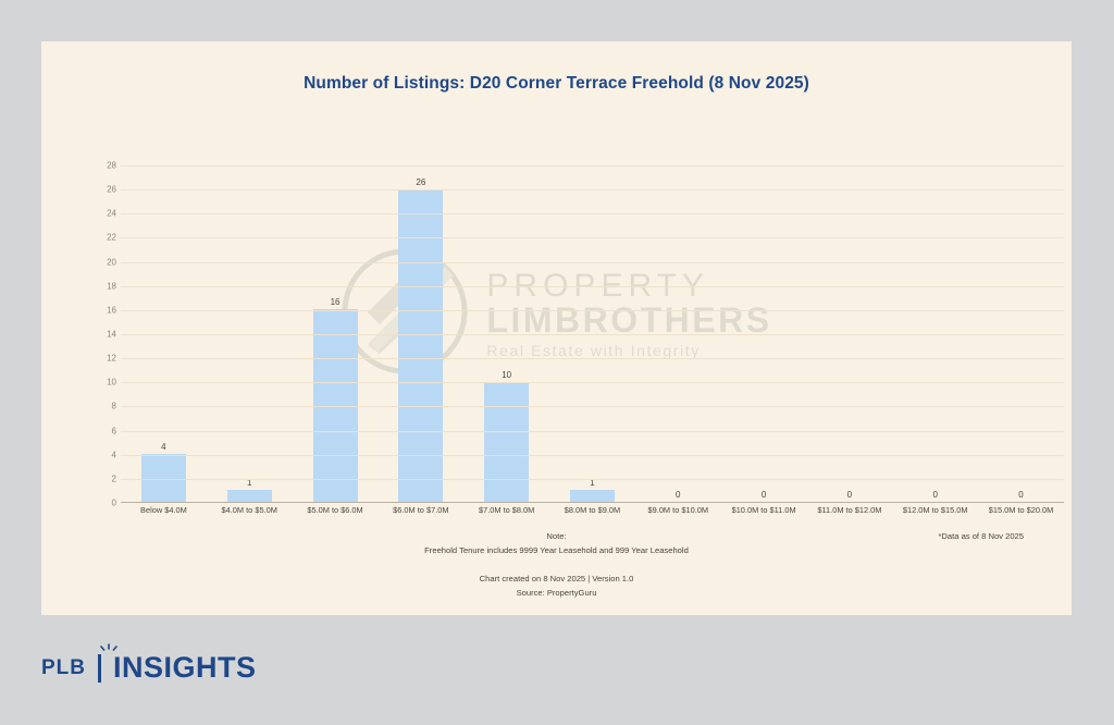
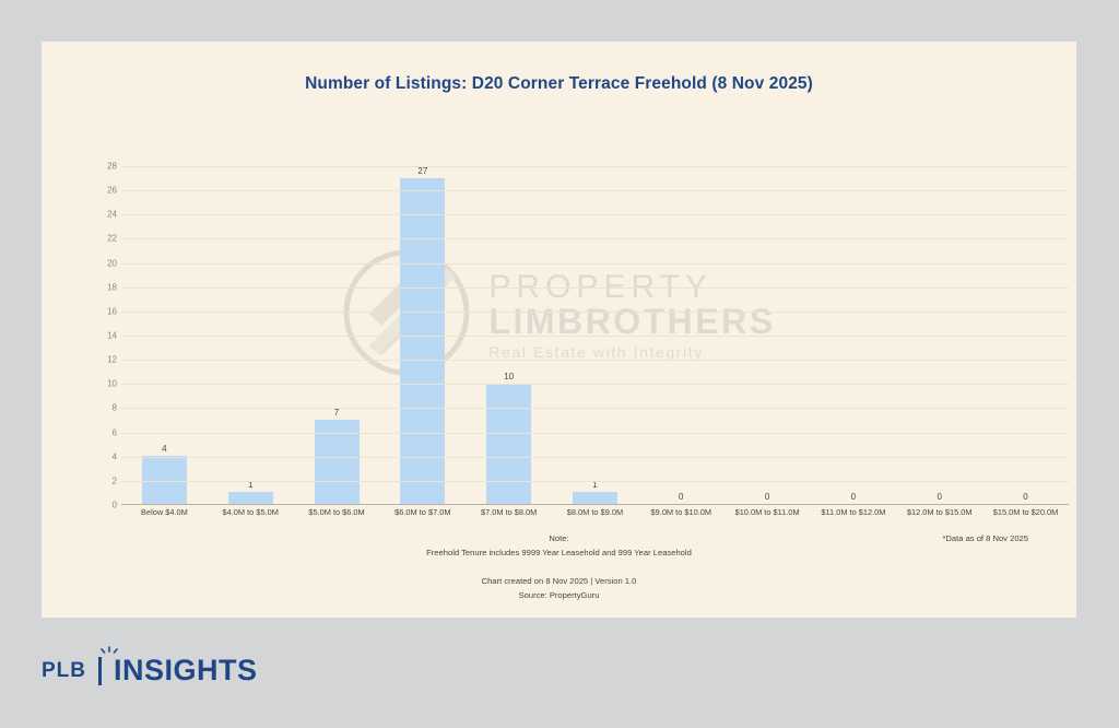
$5.0M to $6.0M: 16 -> 7
$6.0M to $7.0M: 26 -> 27
